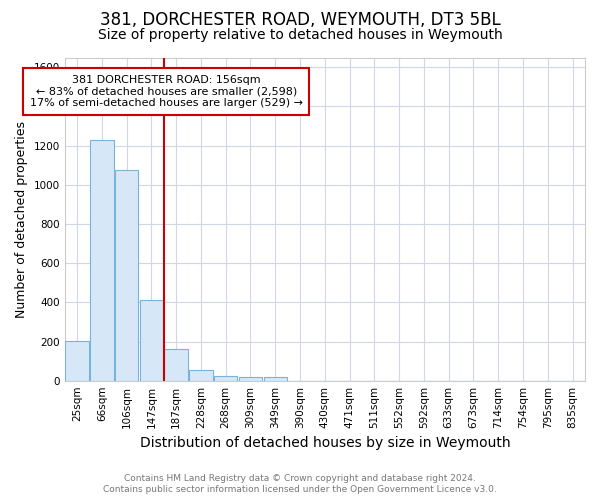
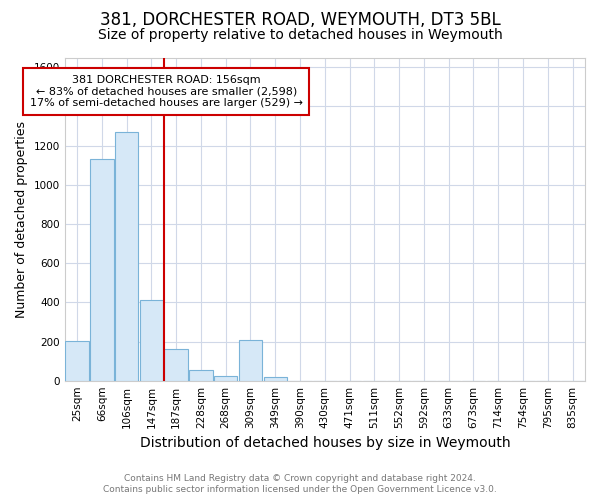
66sqm: 1230 -> 1130
106sqm: 1080 -> 1270
309sqm: 20 -> 210
